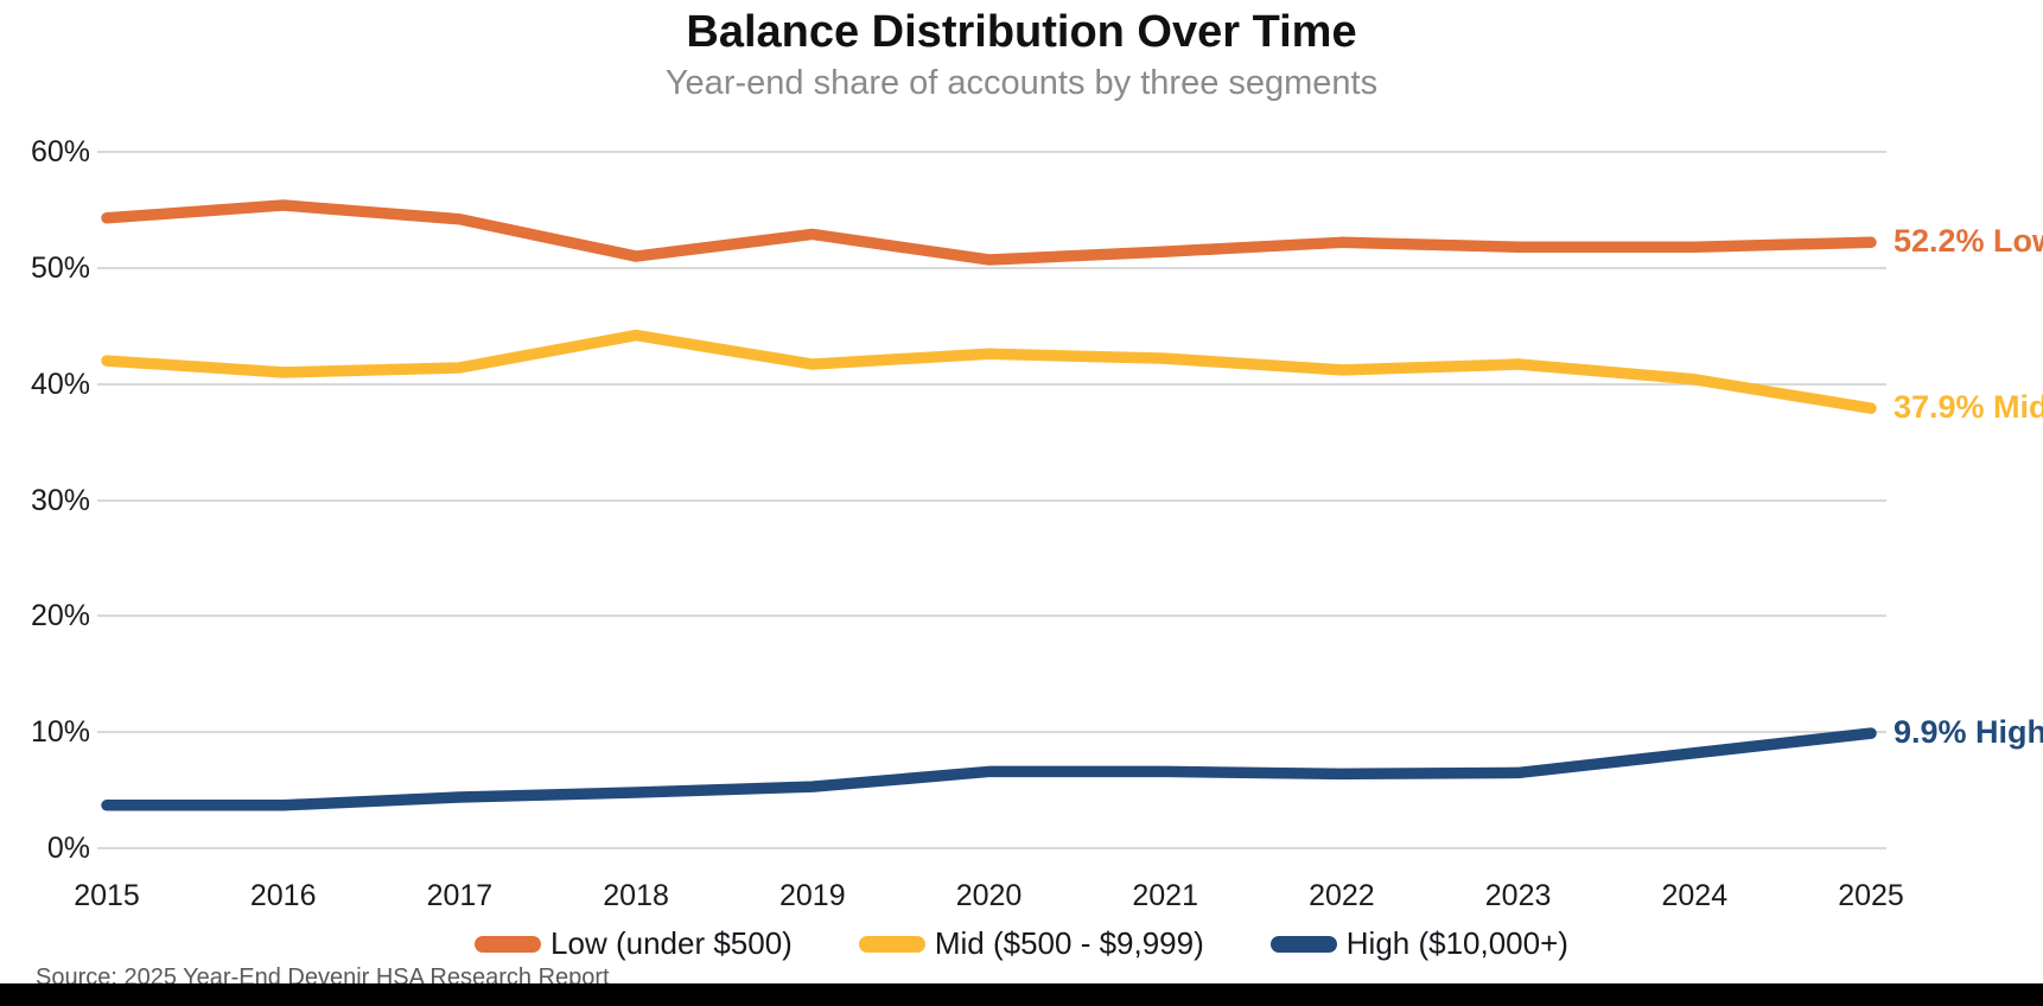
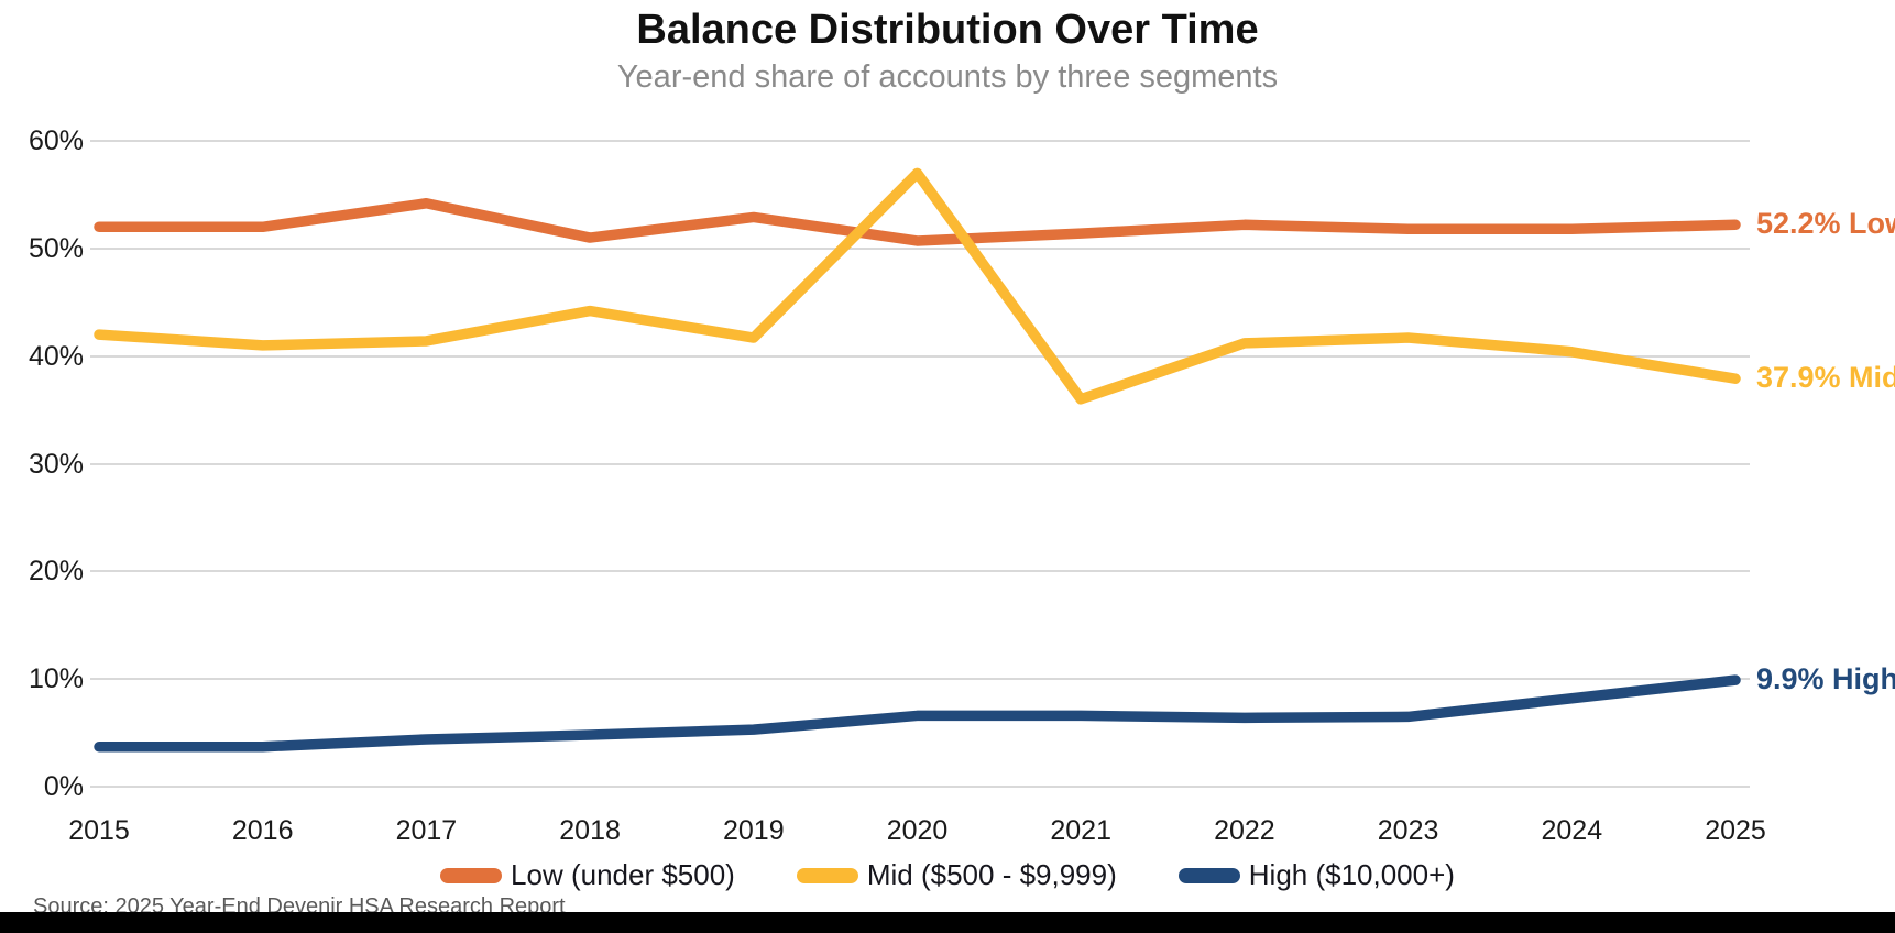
Low (under $500)/2015: 54% -> 52%
Low (under $500)/2016: 55% -> 52%
Mid ($500 - $9,999)/2020: 43% -> 57%
Mid ($500 - $9,999)/2021: 42% -> 36%
